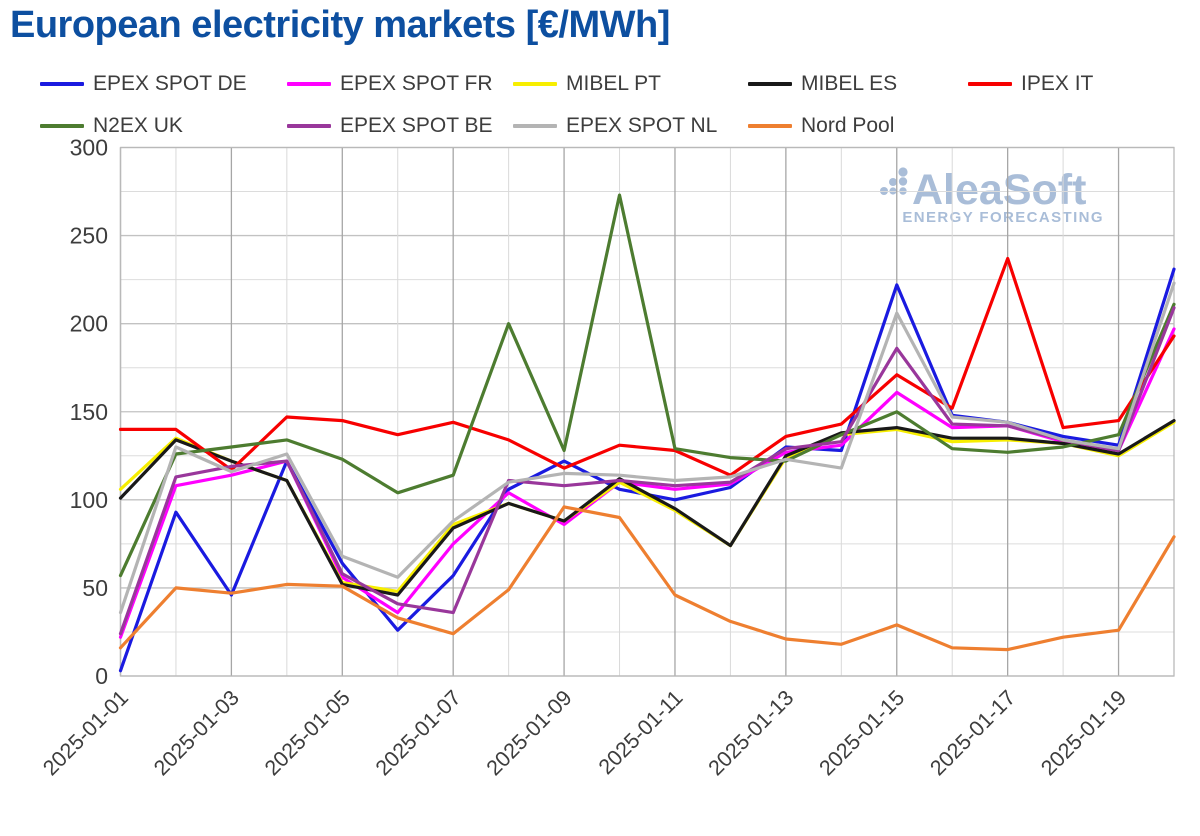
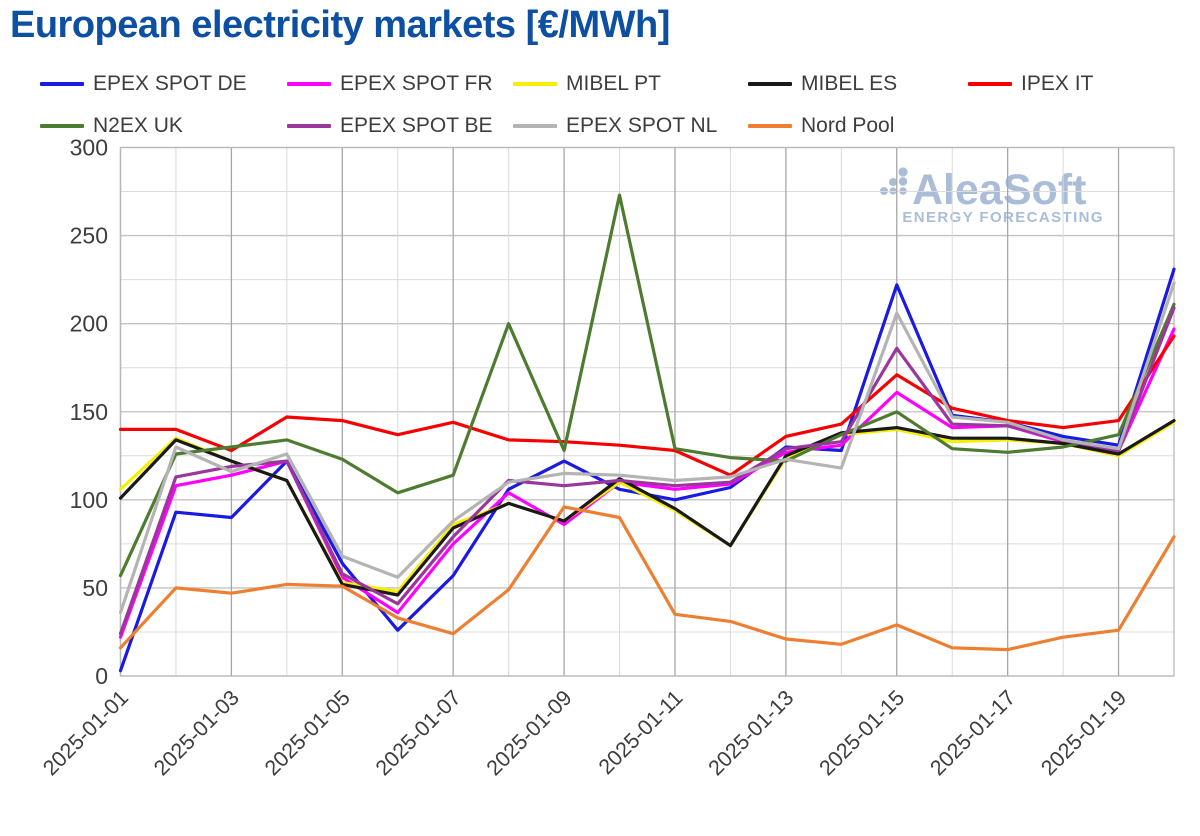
EPEX SPOT DE/2025-01-03: 46 -> 90
IPEX IT/2025-01-03: 117 -> 128
EPEX SPOT BE/2025-01-07: 36 -> 79
IPEX IT/2025-01-09: 118 -> 133
Nord Pool/2025-01-11: 46 -> 35
IPEX IT/2025-01-17: 237 -> 145
